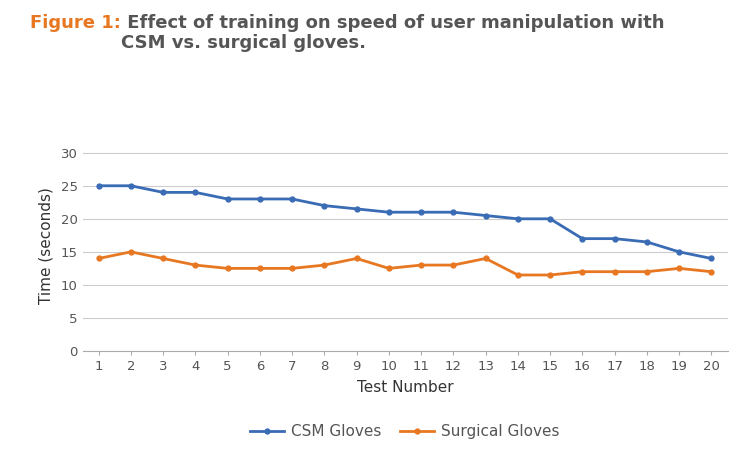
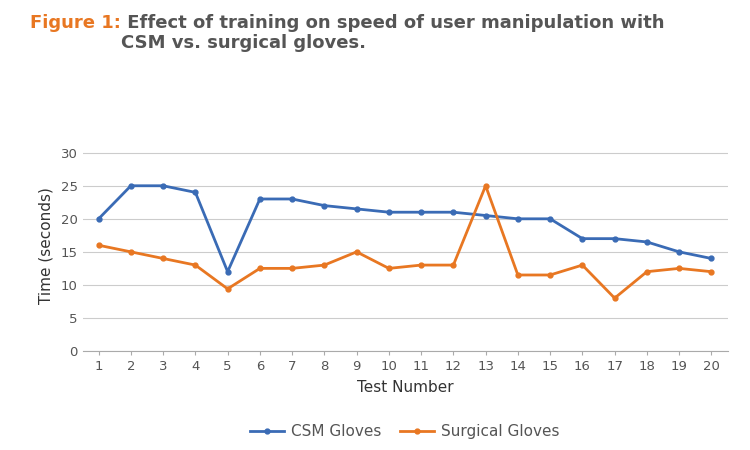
CSM Gloves/1: 25.0 -> 20.0
Surgical Gloves/1: 14.0 -> 16.0
CSM Gloves/3: 24.0 -> 25.0
CSM Gloves/5: 23.0 -> 12.0
Surgical Gloves/5: 12.5 -> 9.4
Surgical Gloves/9: 14.0 -> 15.0
Surgical Gloves/13: 14.0 -> 25.0
Surgical Gloves/16: 12.0 -> 13.0
Surgical Gloves/17: 12.0 -> 8.0
